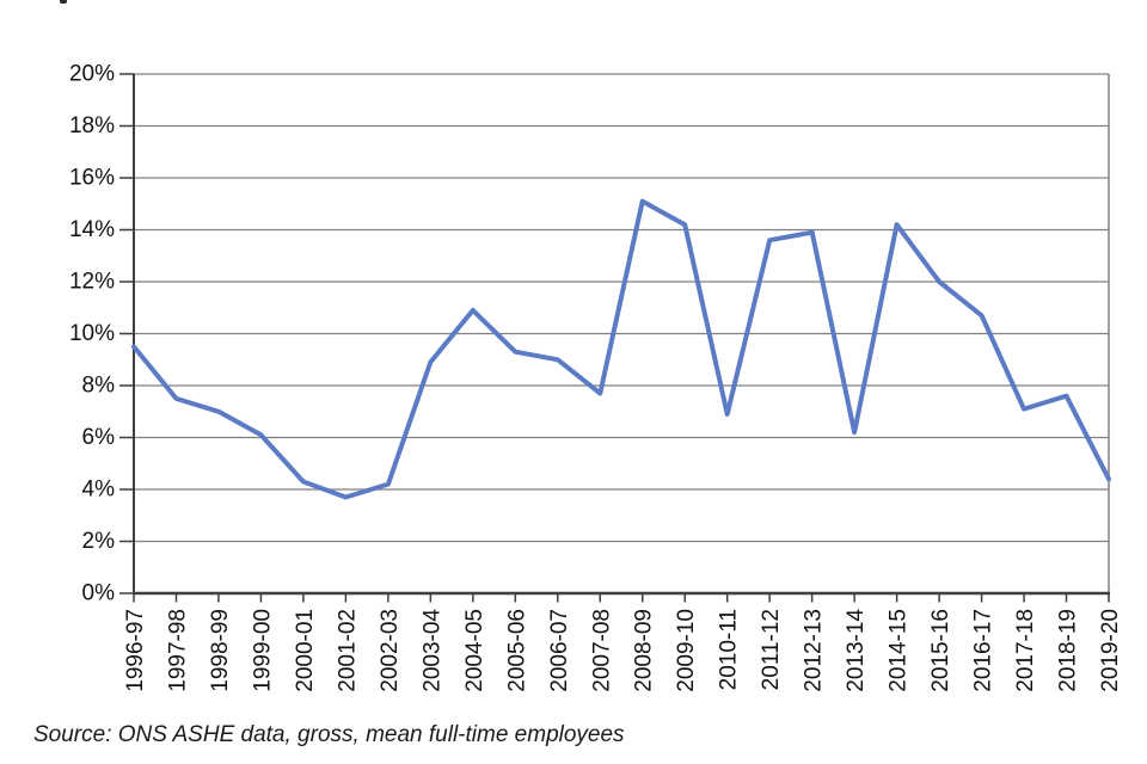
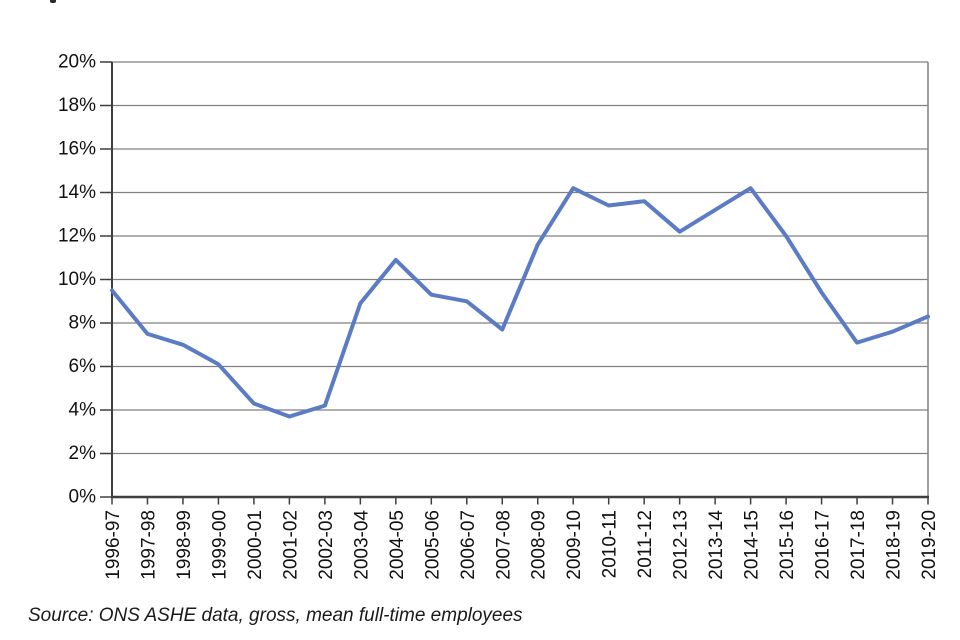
2008-09: 15.1% -> 11.6%
2010-11: 6.9% -> 13.4%
2012-13: 13.9% -> 12.2%
2013-14: 6.2% -> 13.2%
2016-17: 10.7% -> 9.4%
2019-20: 4.4% -> 8.3%
